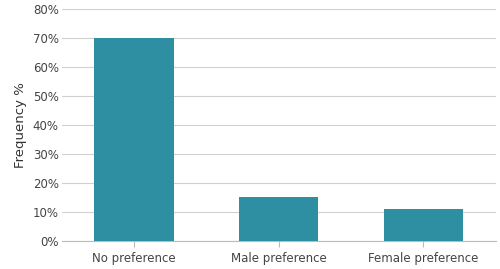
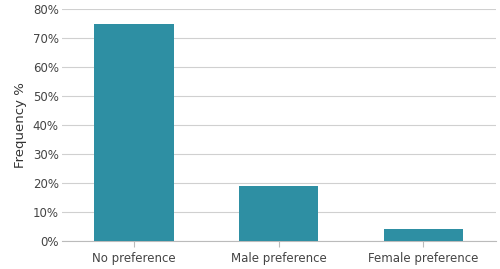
No preference: 70% -> 75%
Male preference: 15% -> 19%
Female preference: 11% -> 4%
